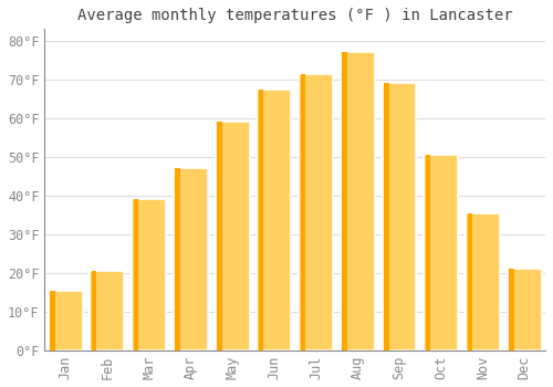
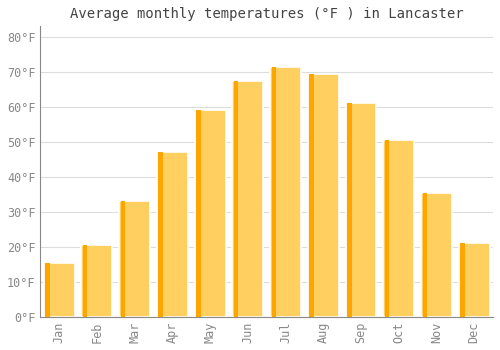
Mar: 39.0°F -> 33.0°F
Aug: 77.0°F -> 69.5°F
Sep: 69.0°F -> 61.0°F
